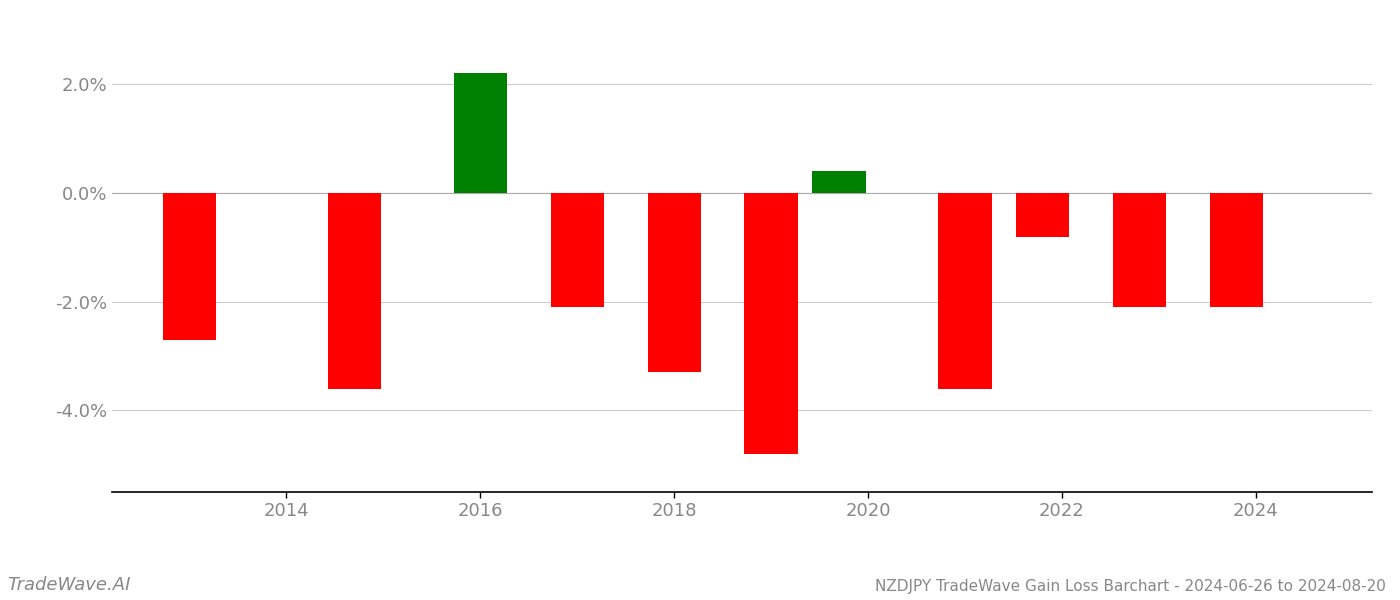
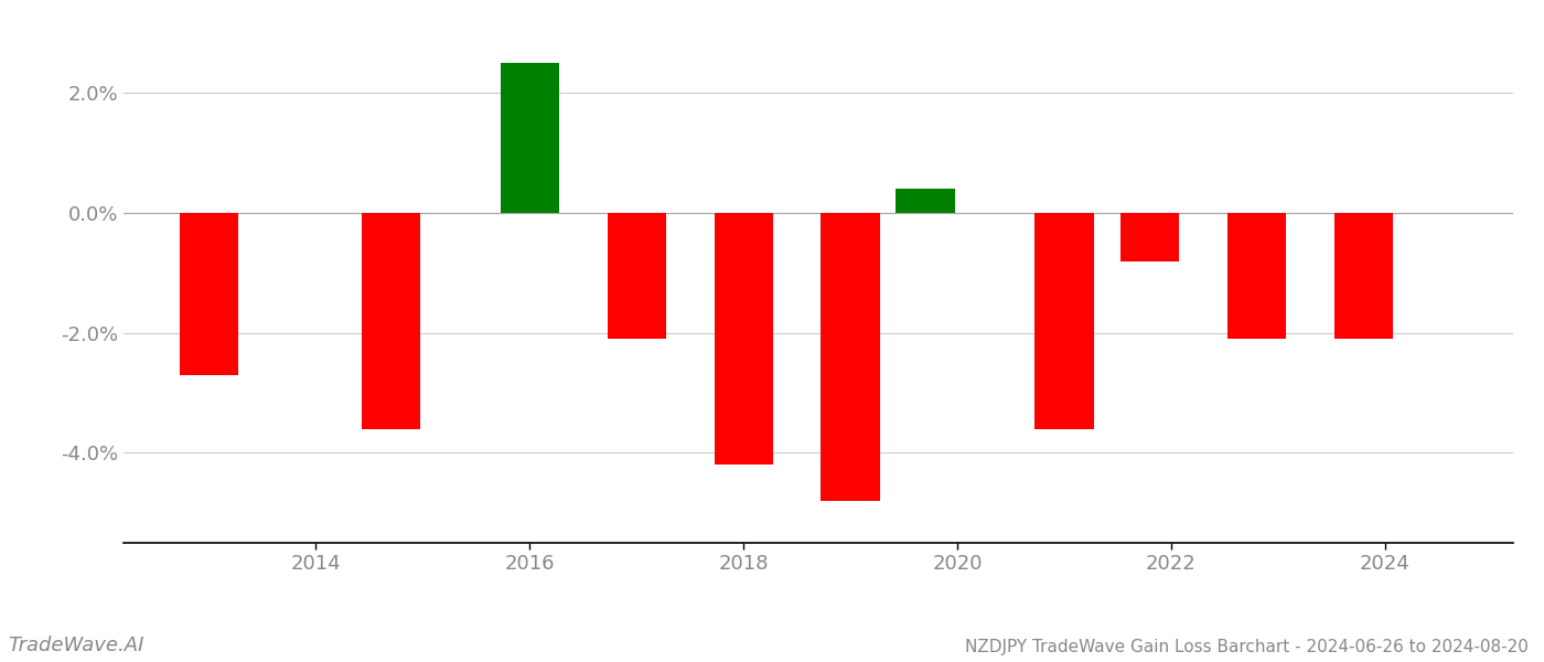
2016: 2.2% -> 2.5%
2018: -3.3% -> -4.2%
